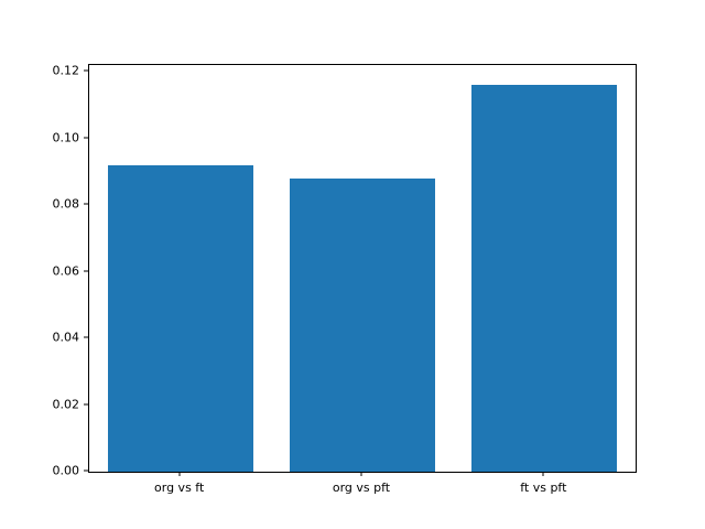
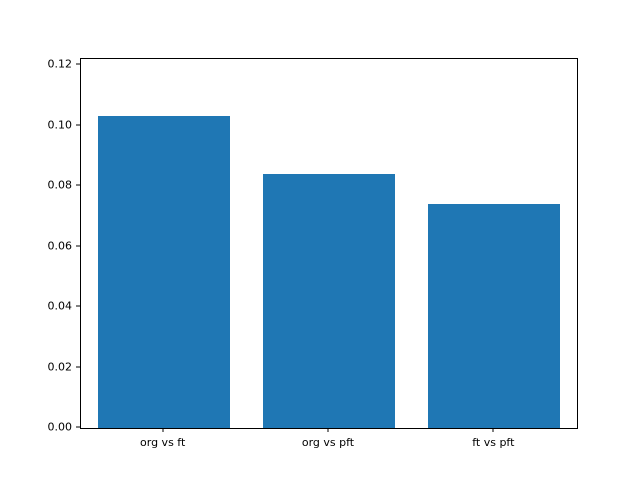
org vs ft: 0.092 -> 0.103
org vs pft: 0.088 -> 0.084
ft vs pft: 0.116 -> 0.074
